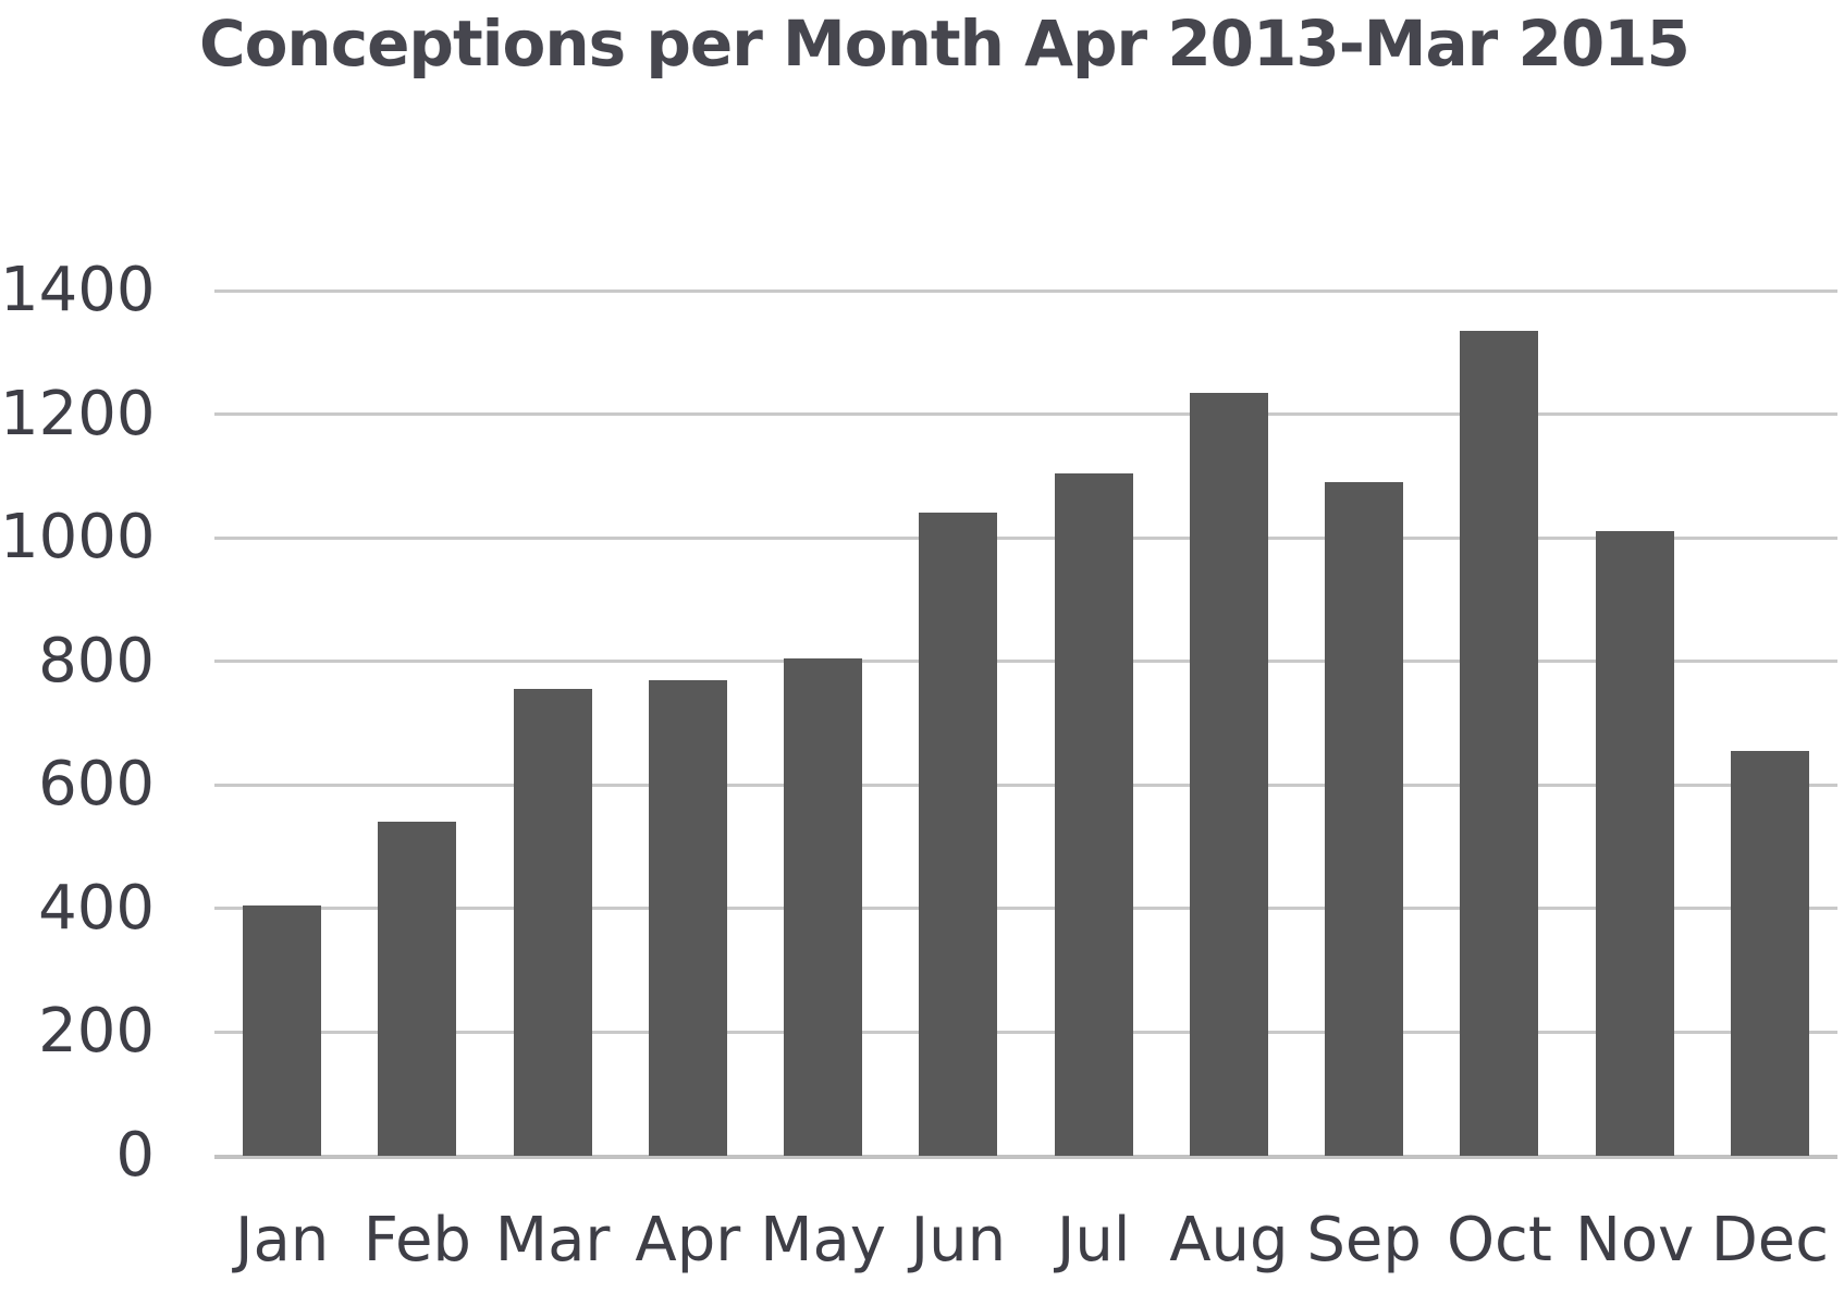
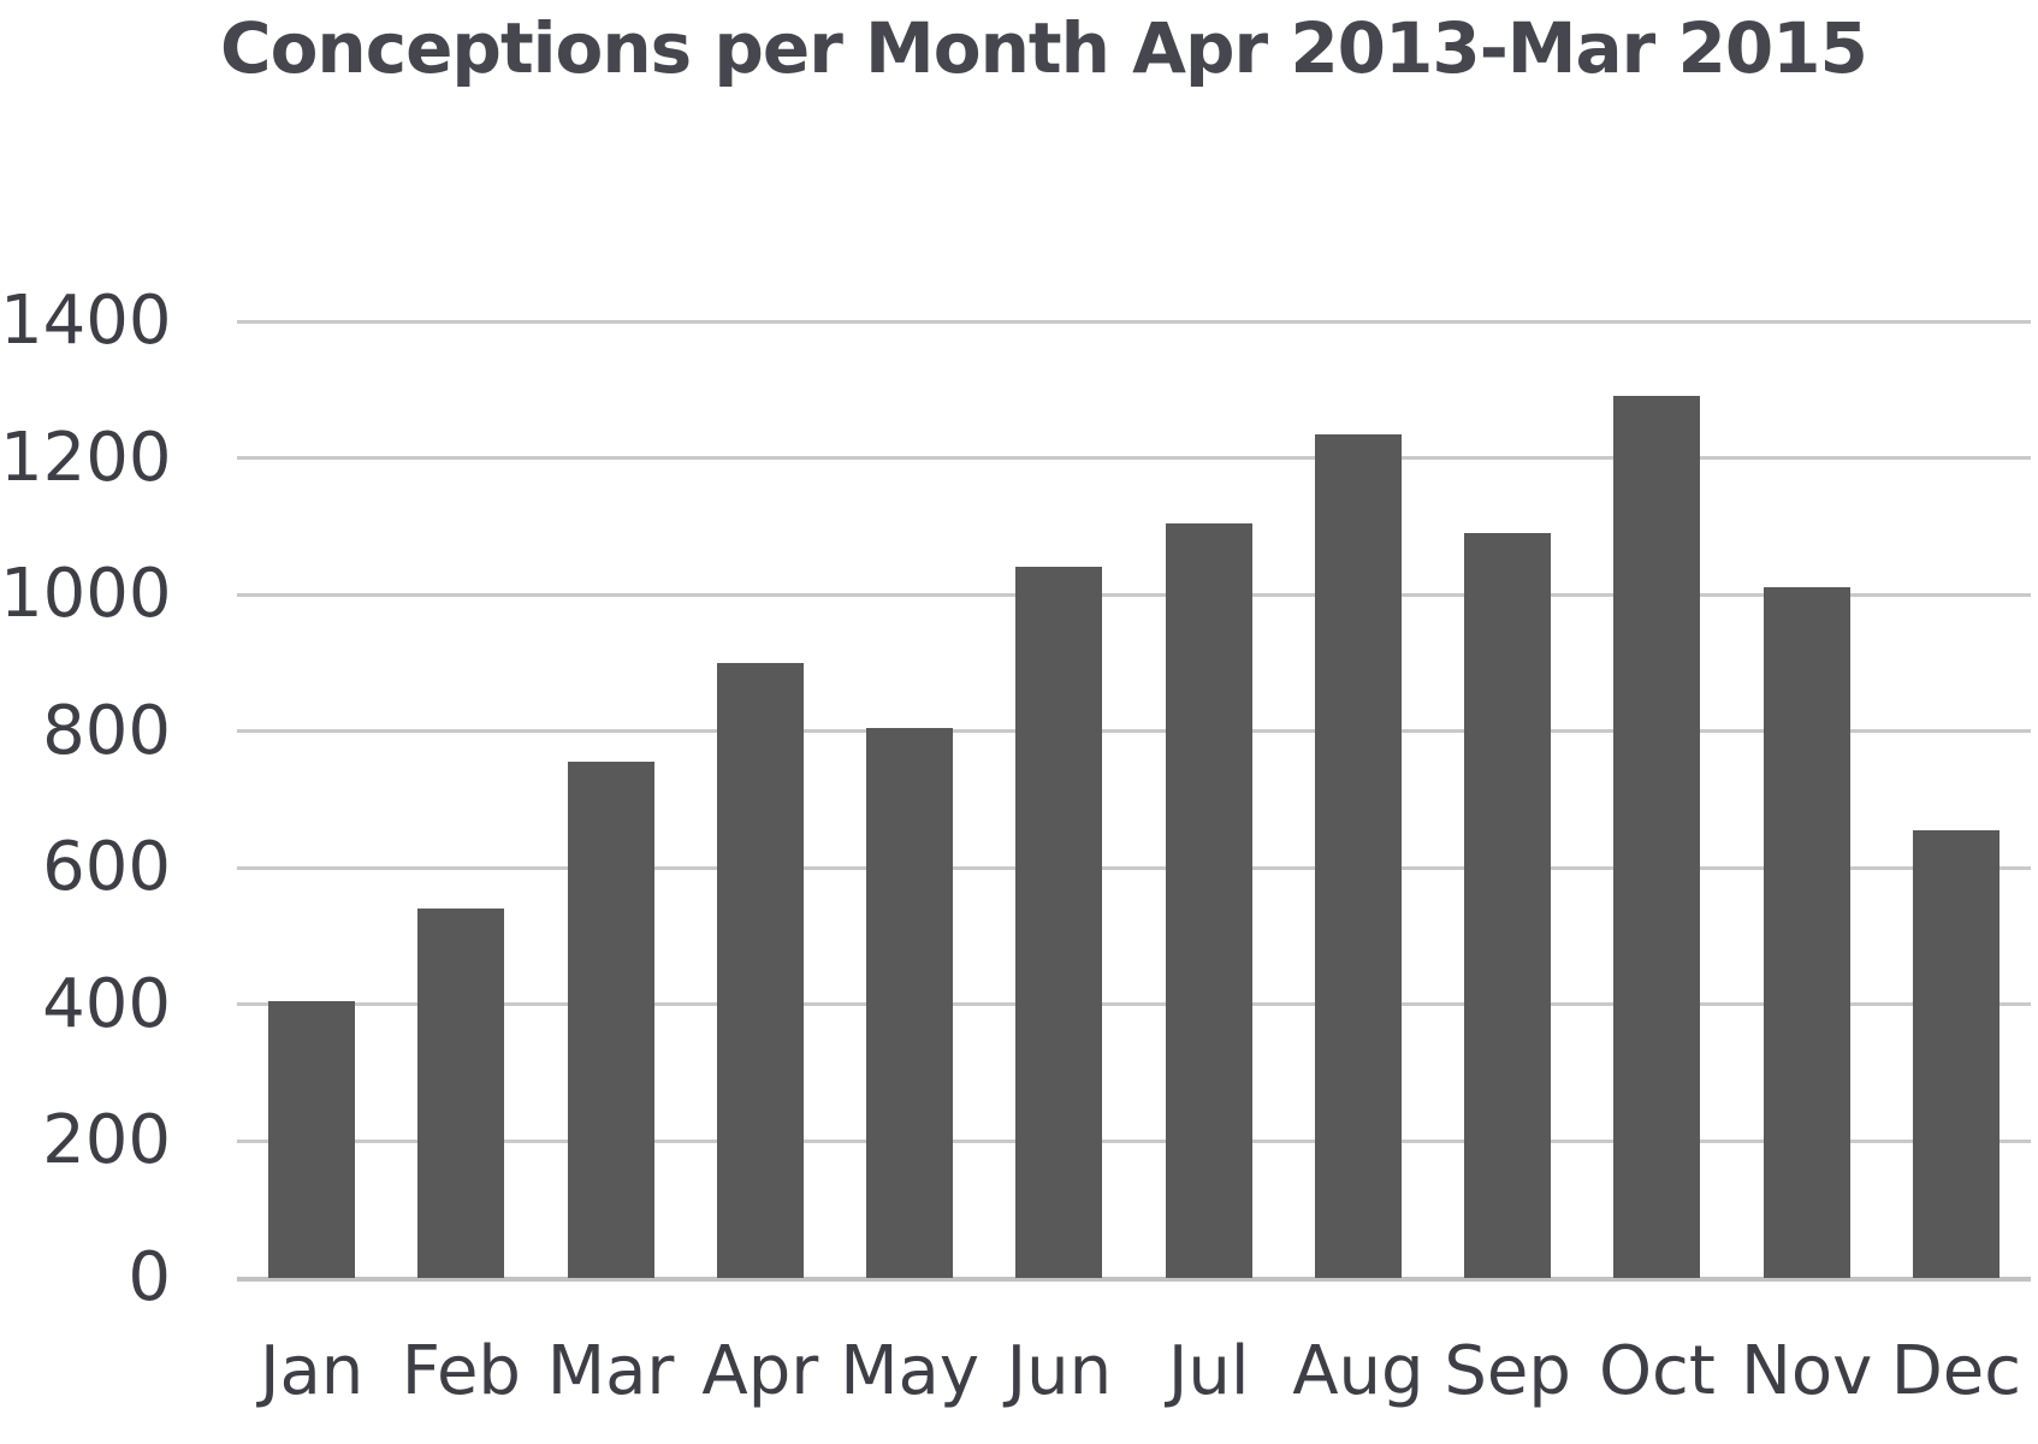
Apr: 770 -> 900
Oct: 1340 -> 1290
